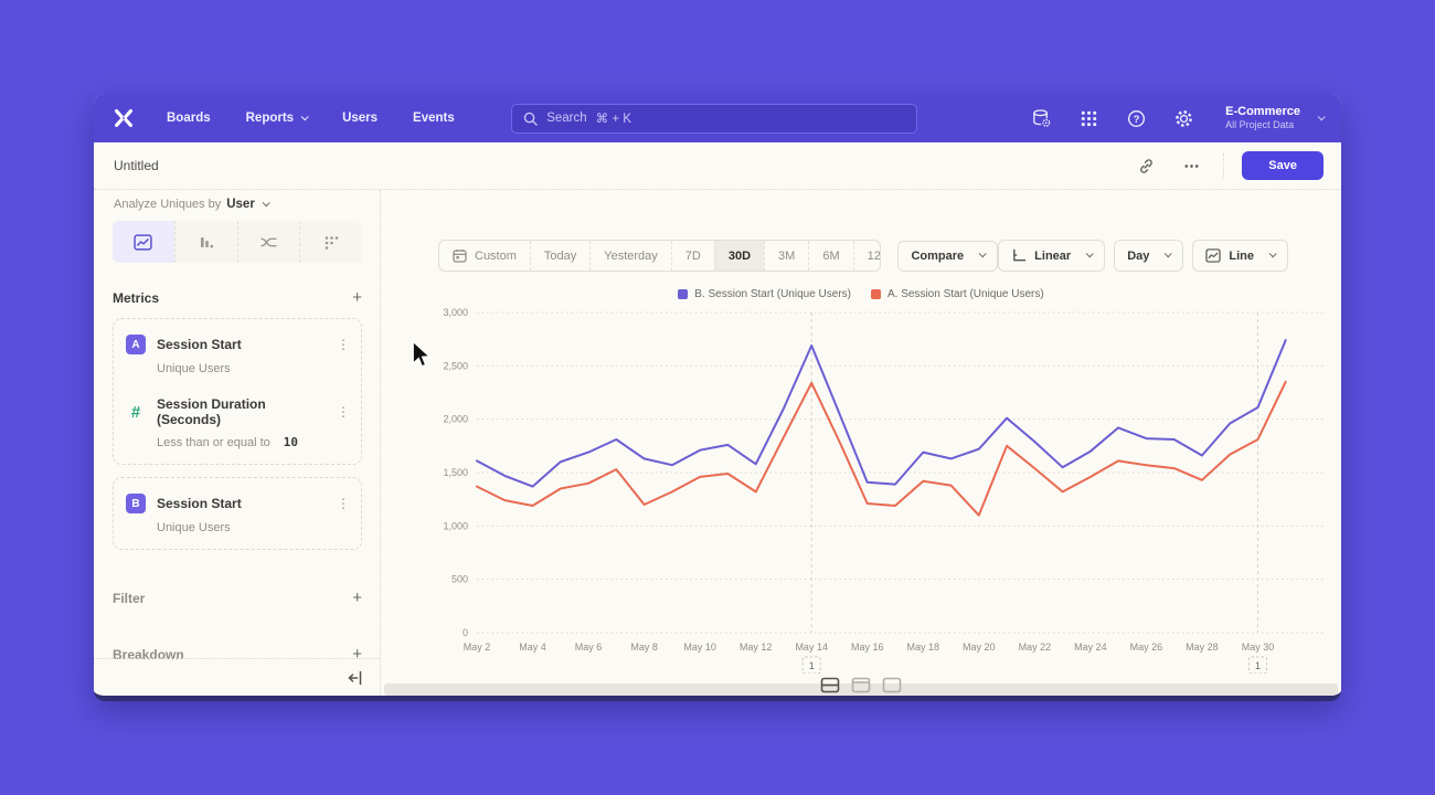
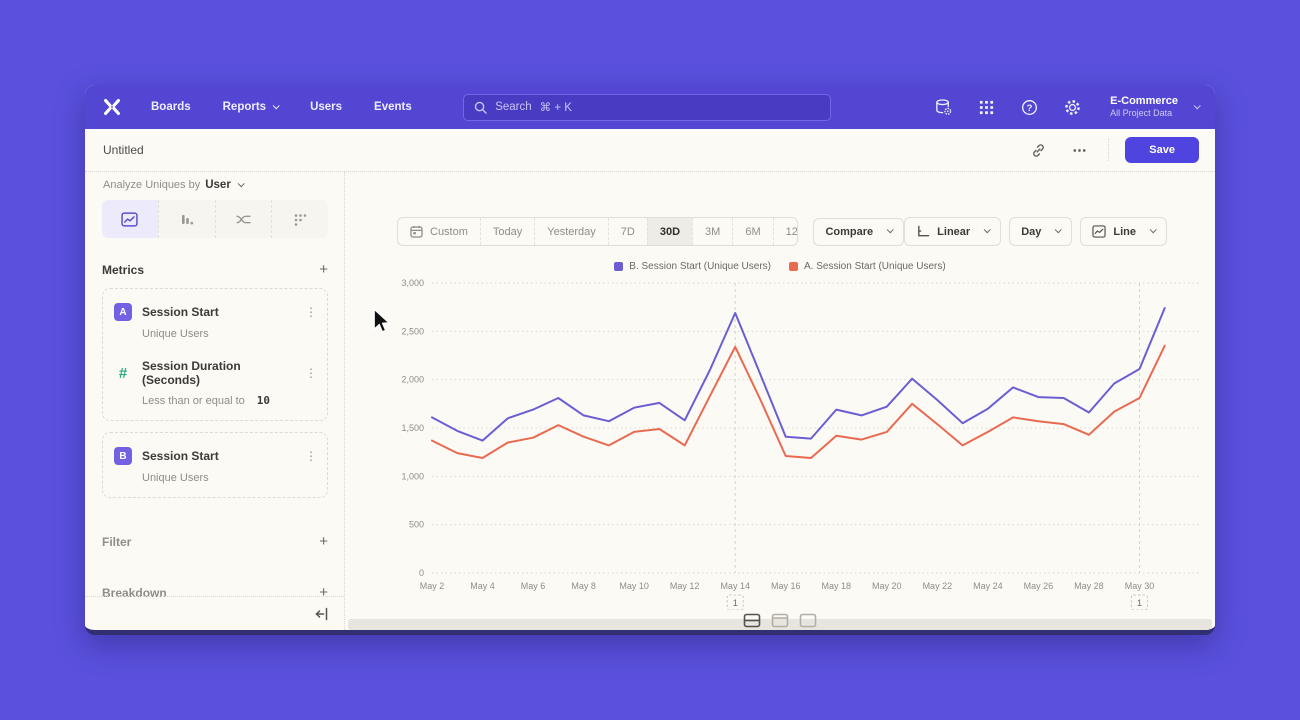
A. Session Start (Unique Users)/May 8: 1200 -> 1400
A. Session Start (Unique Users)/May 20: 1100 -> 1500
